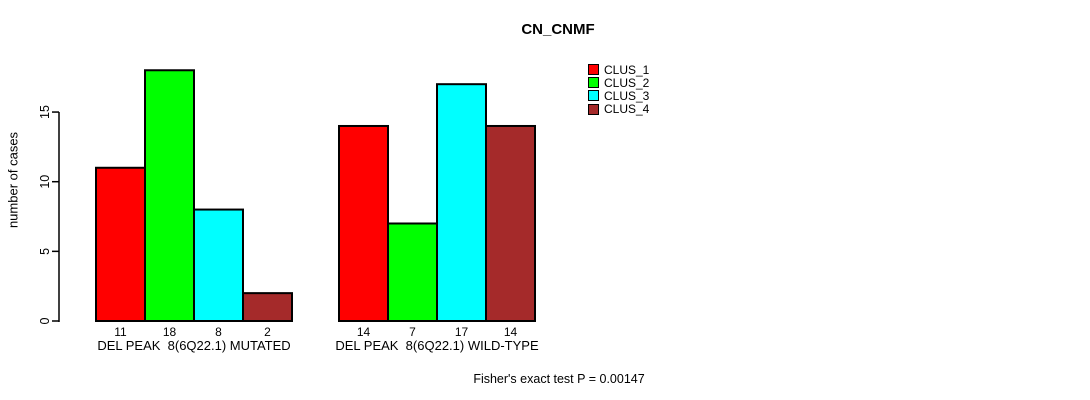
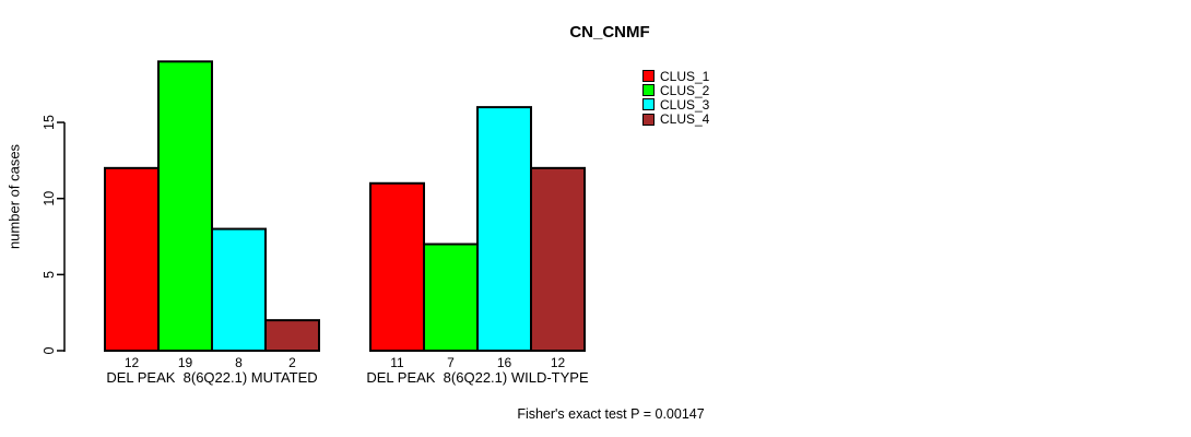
CLUS_1/DEL PEAK 8(6Q22.1) MUTATED: 11 -> 12
CLUS_2/DEL PEAK 8(6Q22.1) MUTATED: 18 -> 19
CLUS_1/DEL PEAK 8(6Q22.1) WILD-TYPE: 14 -> 11
CLUS_3/DEL PEAK 8(6Q22.1) WILD-TYPE: 17 -> 16
CLUS_4/DEL PEAK 8(6Q22.1) WILD-TYPE: 14 -> 12
